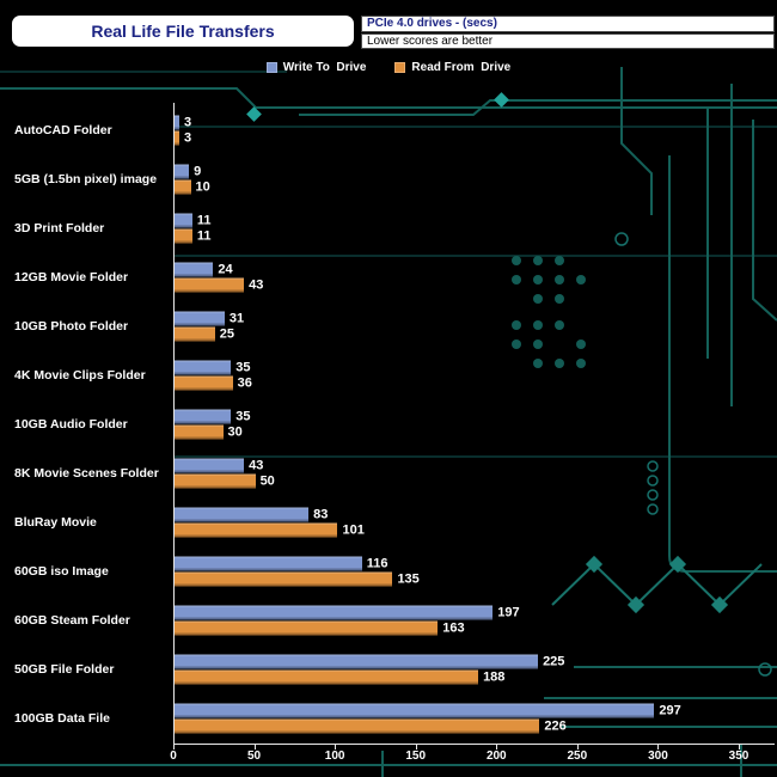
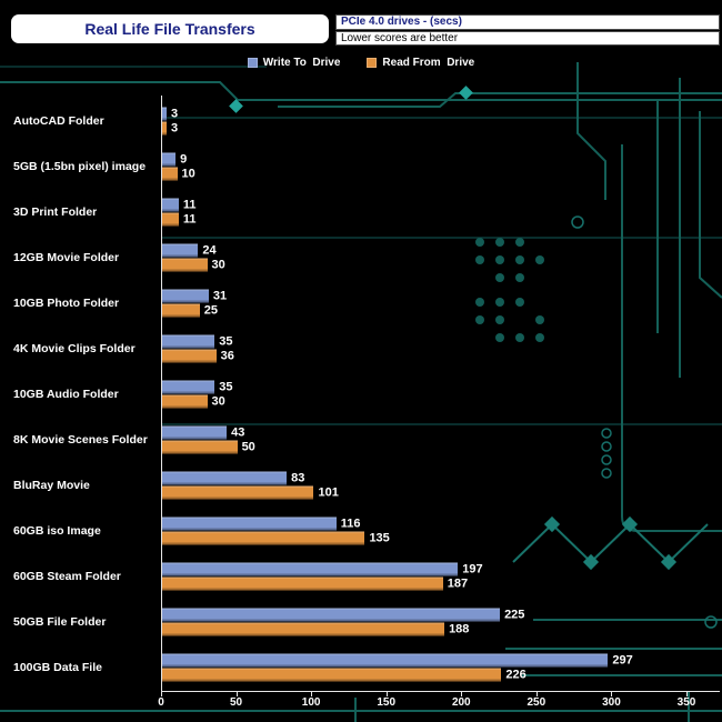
Read From Drive/12GB Movie Folder: 43 -> 30
Read From Drive/60GB Steam Folder: 163 -> 187
